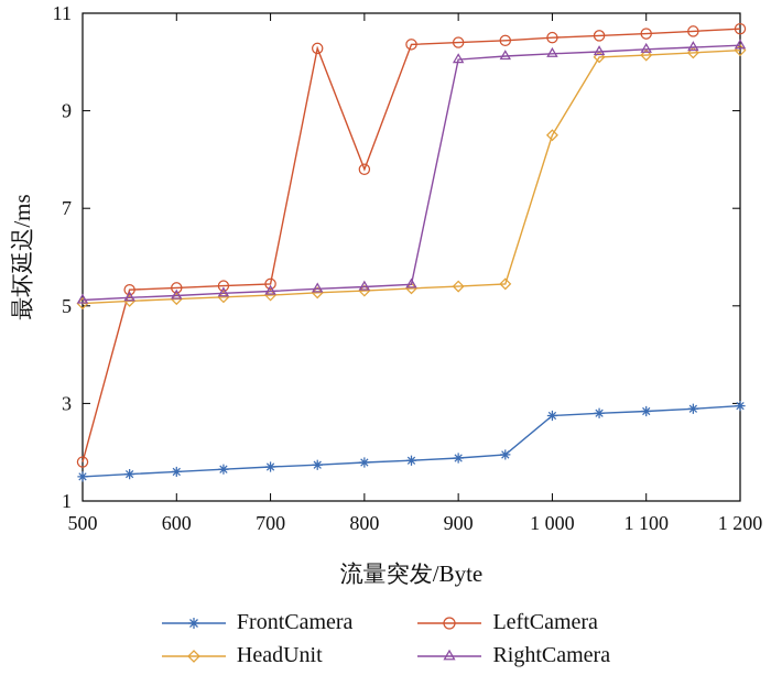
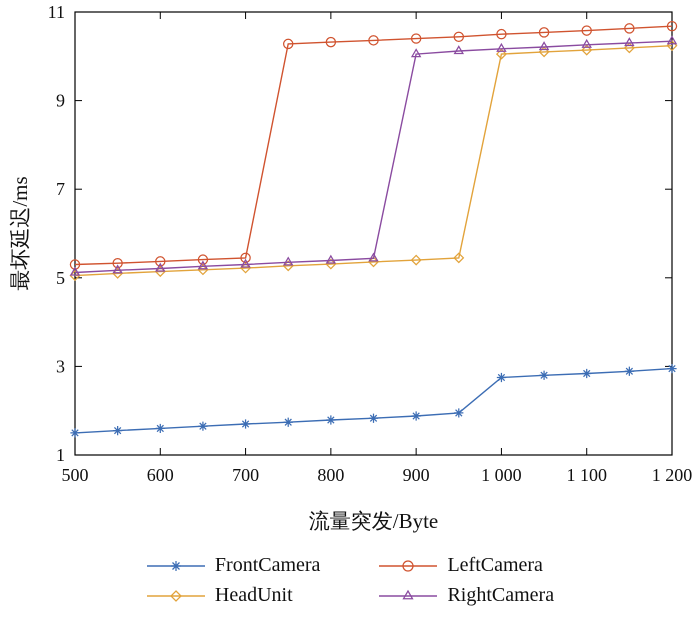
LeftCamera/500: 1.8 -> 5.3
LeftCamera/800: 7.8 -> 10.3
HeadUnit/1000: 8.5 -> 10.1
